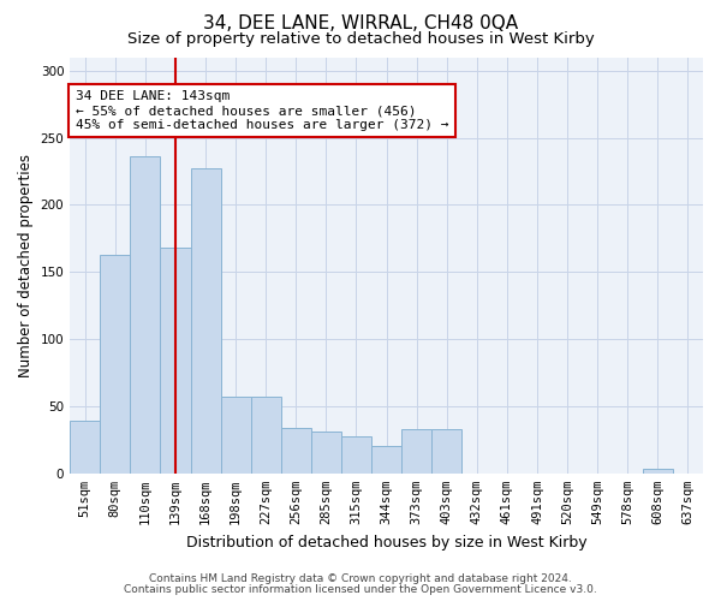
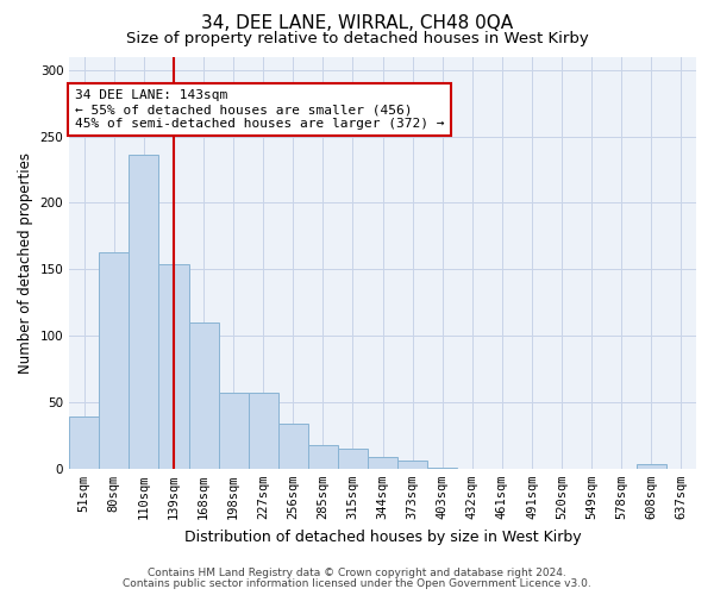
139sqm: 168 -> 154
168sqm: 227 -> 110
285sqm: 31 -> 18
315sqm: 28 -> 15
344sqm: 20 -> 9
373sqm: 33 -> 6
403sqm: 33 -> 1
